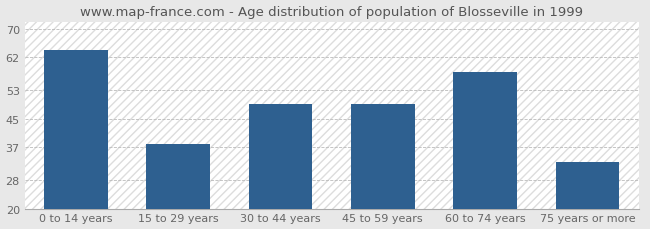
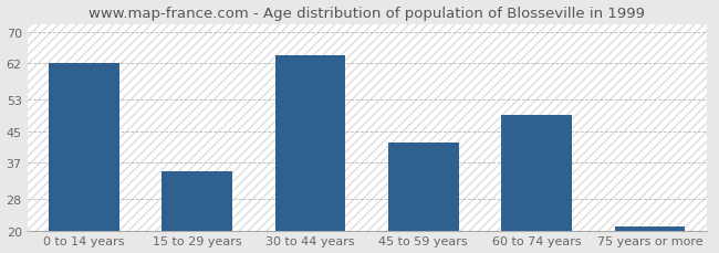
0 to 14 years: 64 -> 62
15 to 29 years: 38 -> 35
30 to 44 years: 49 -> 64
45 to 59 years: 49 -> 42
60 to 74 years: 58 -> 49
75 years or more: 33 -> 21
